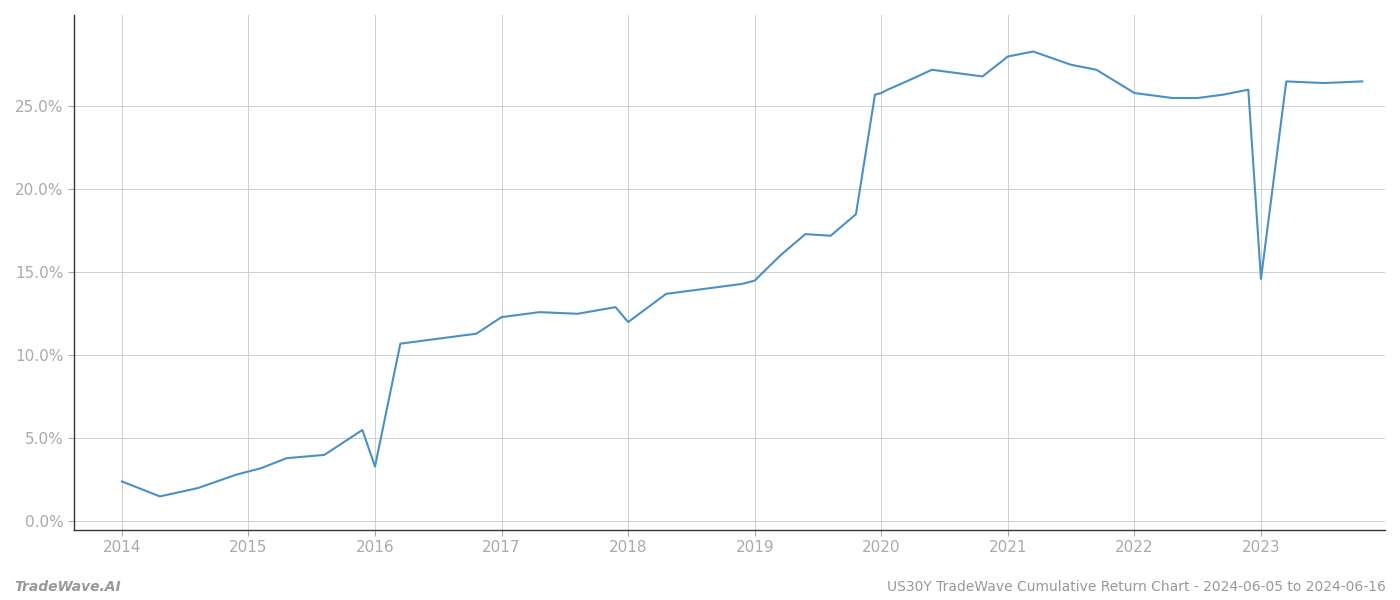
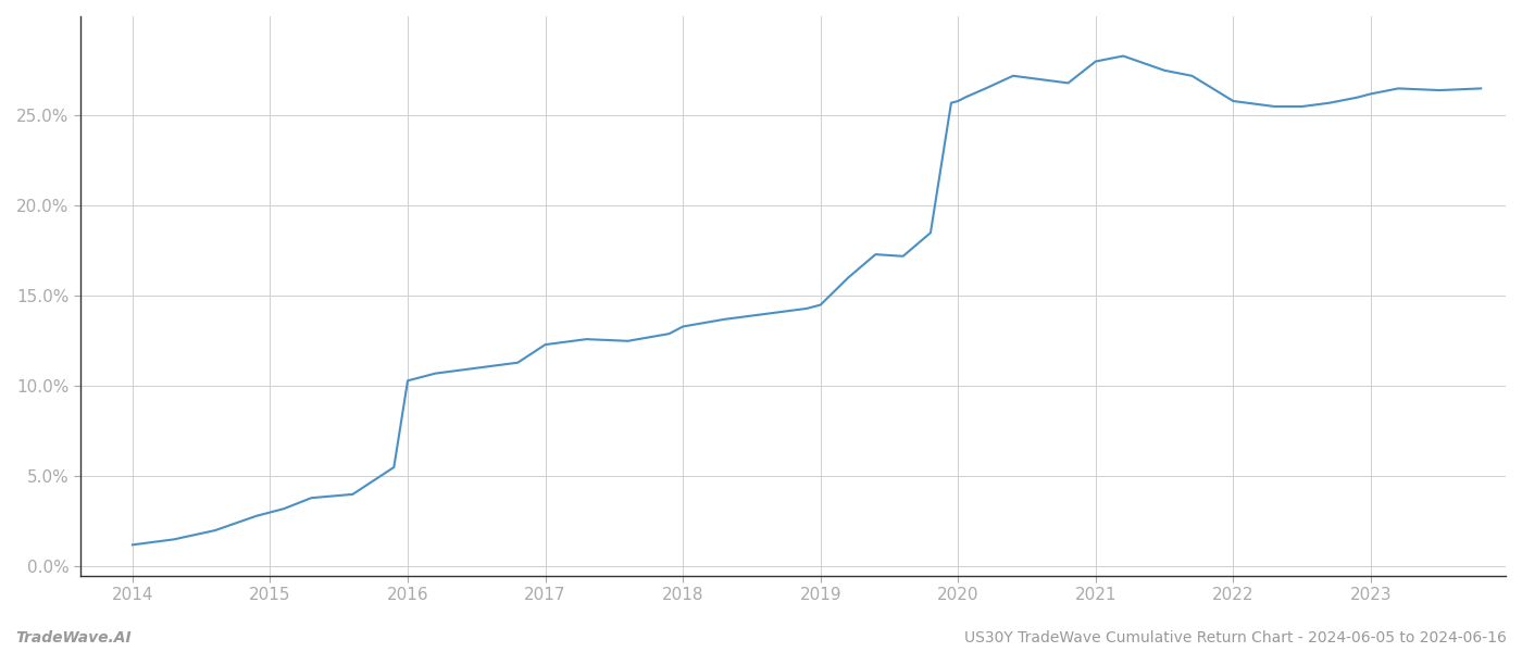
2014: 2.4% -> 1.2%
2016: 3.3% -> 10.3%
2018: 12.0% -> 13.3%
2023: 14.6% -> 26.2%
